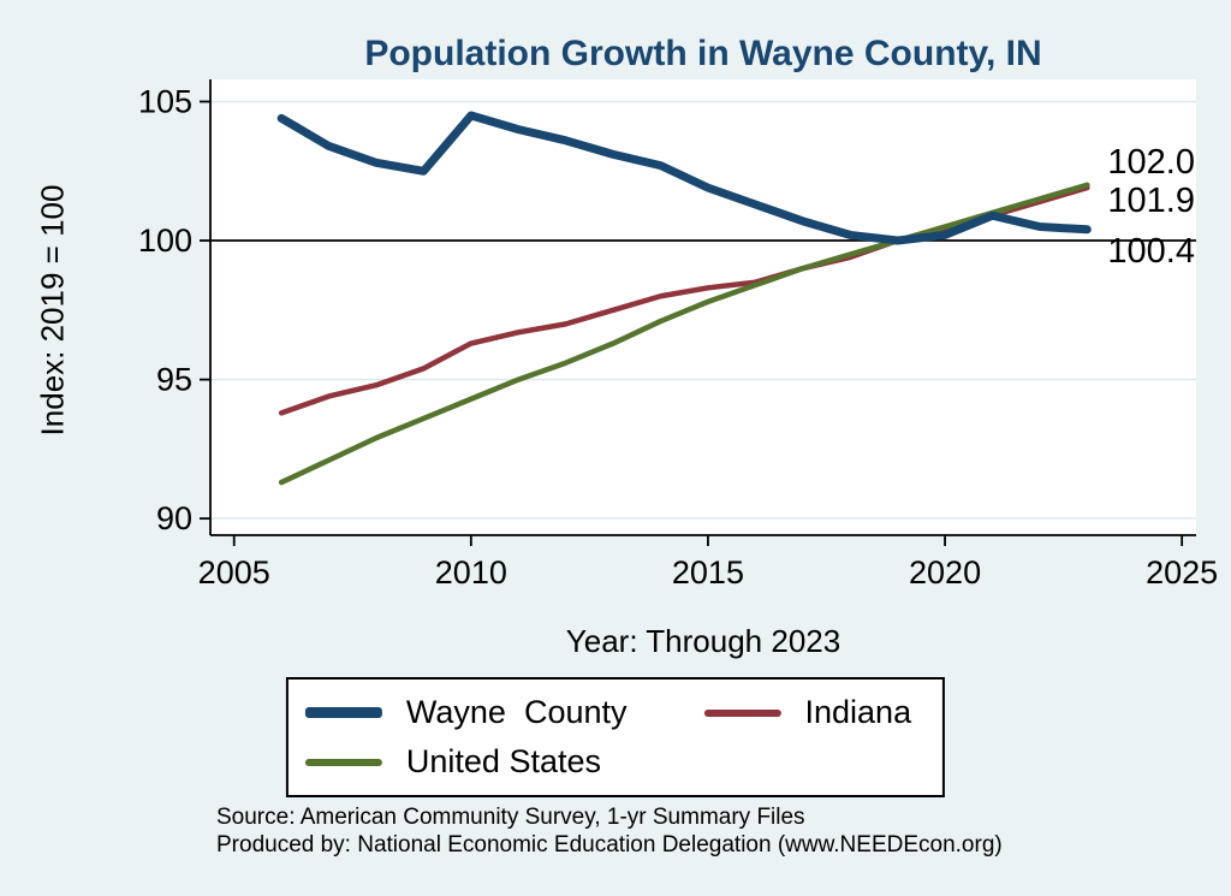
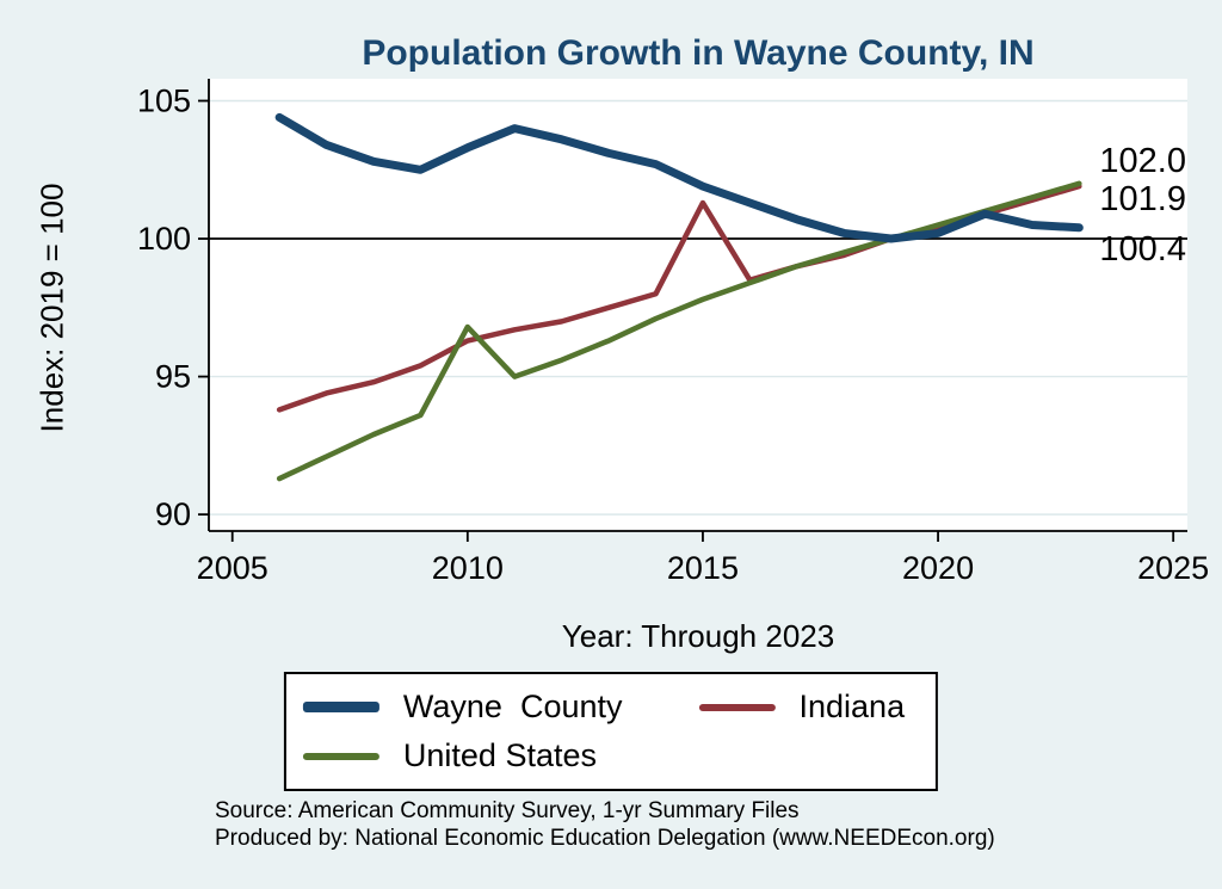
Wayne County/2010: 104.5 -> 103.3
United States/2010: 94.3 -> 96.8
Indiana/2015: 98.3 -> 101.3
